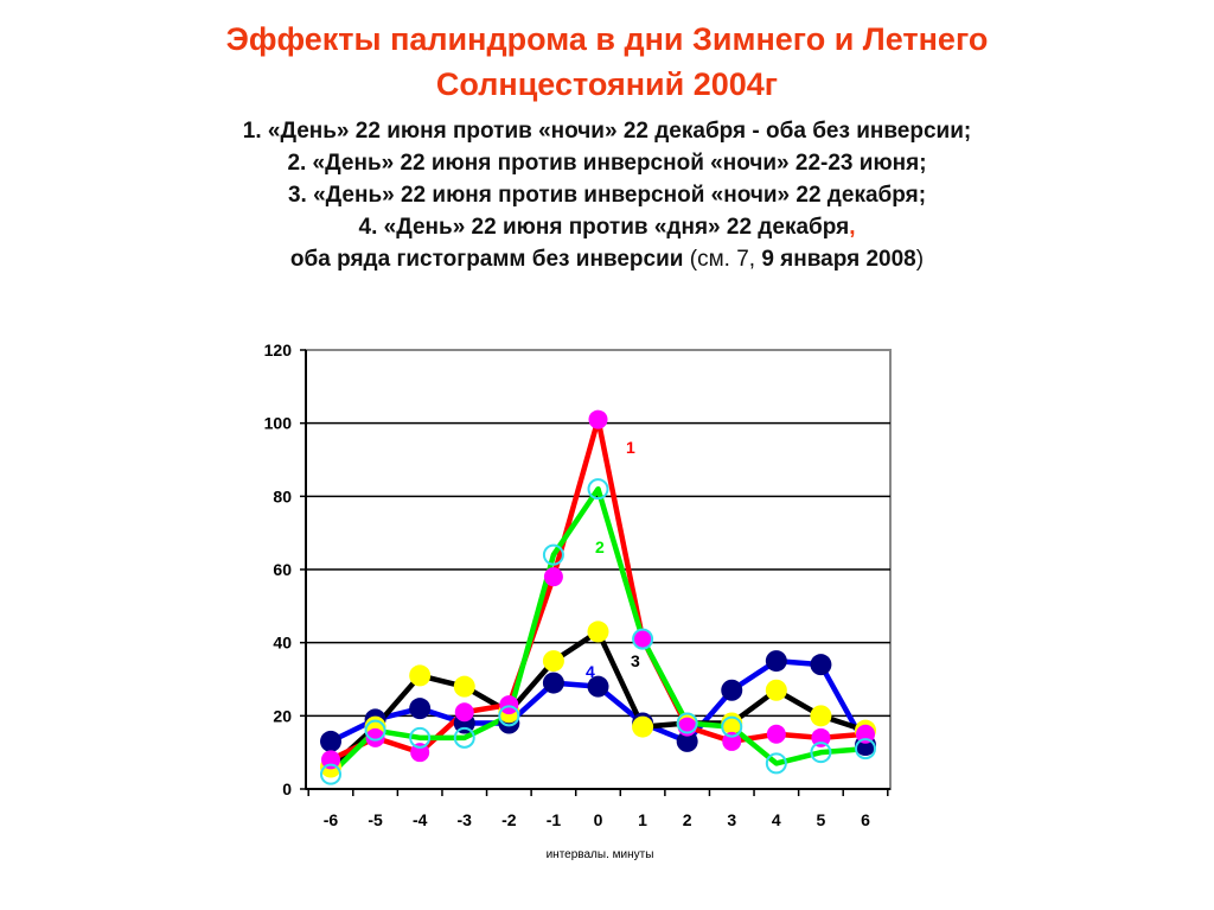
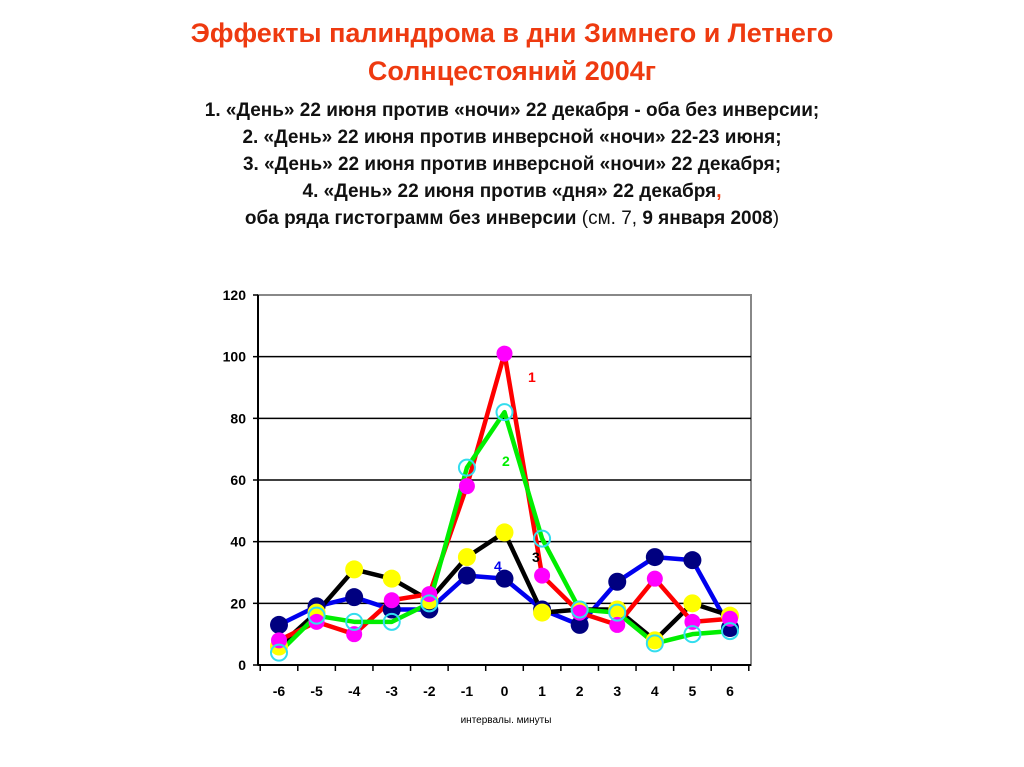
1/1: 41 -> 29
1/4: 15 -> 28
3/4: 27 -> 8
